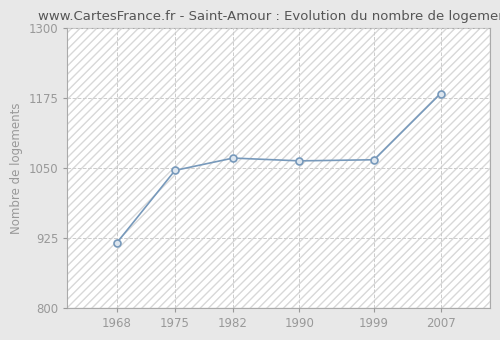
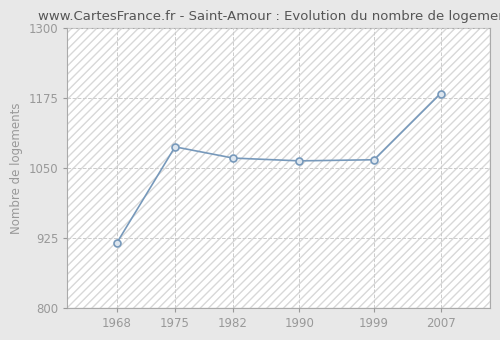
1975: 1046 -> 1088
